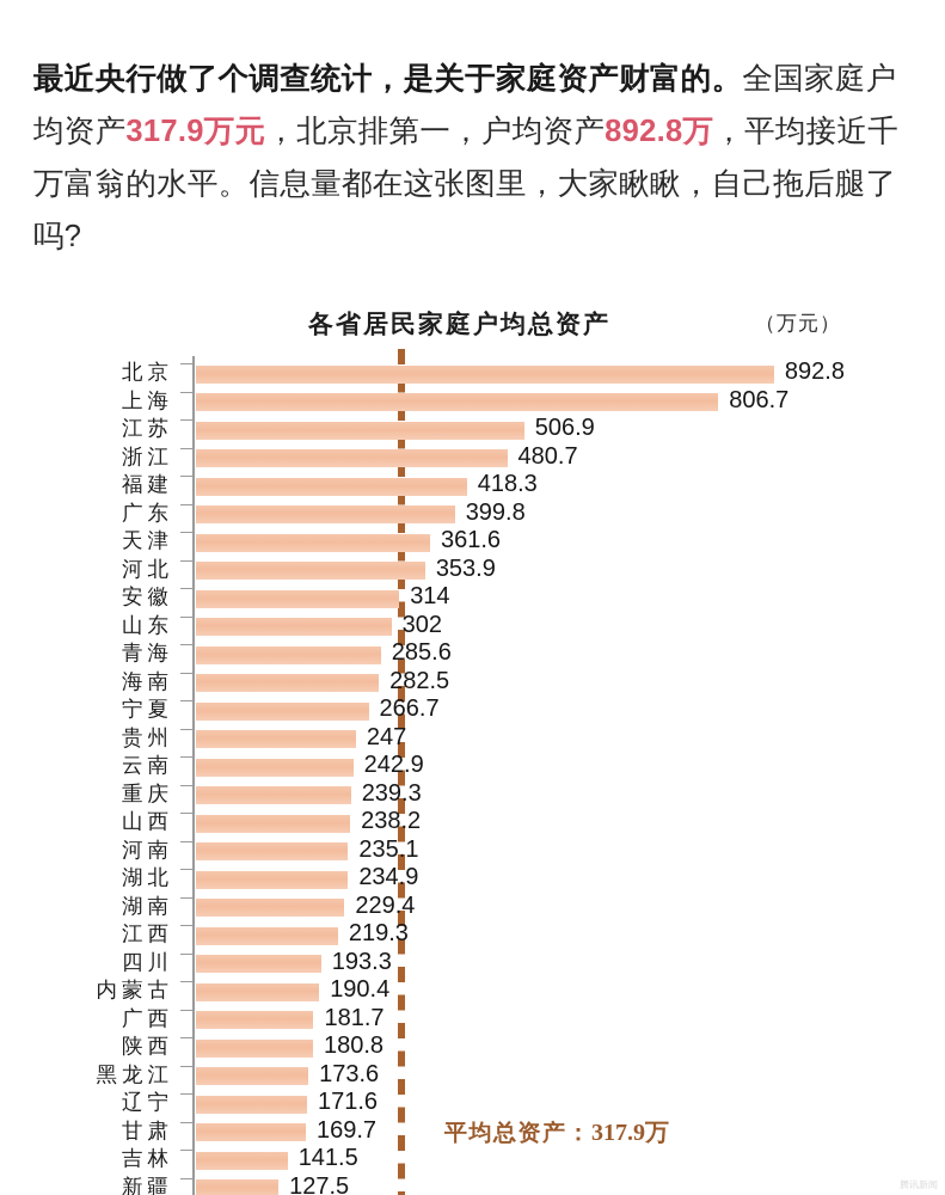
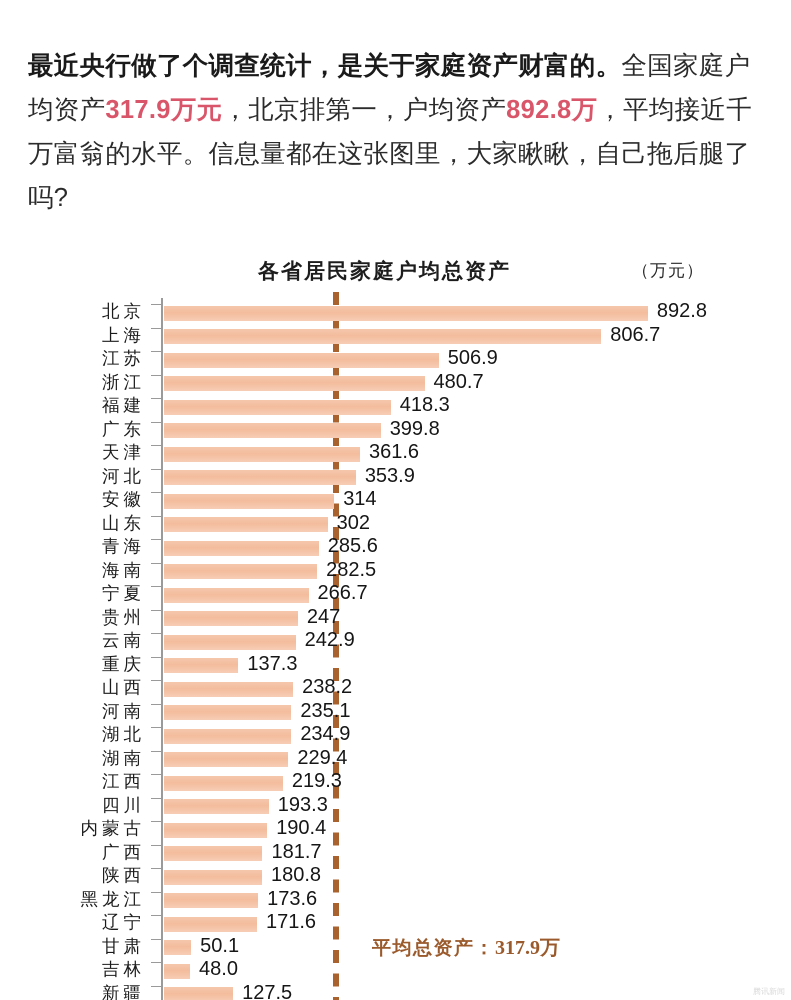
重庆: 239.3 -> 137.3
甘肃: 169.7 -> 50.1
吉林: 141.5 -> 48.0
